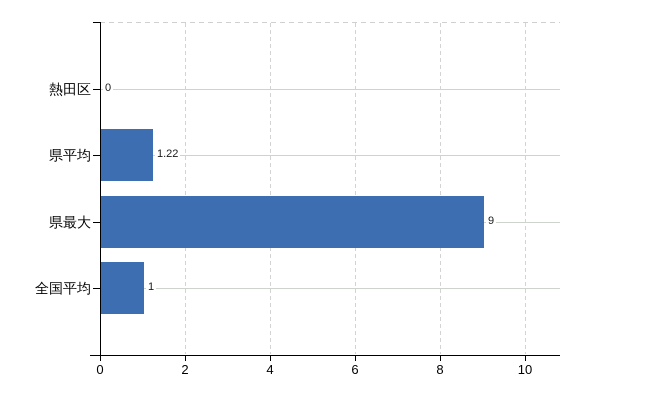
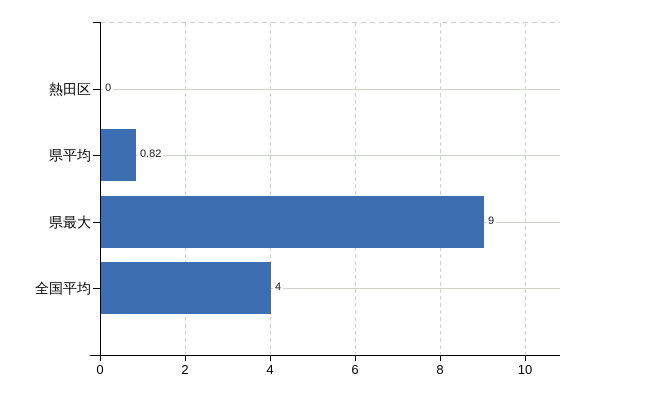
県平均: 1.22 -> 0.82
全国平均: 1 -> 4
